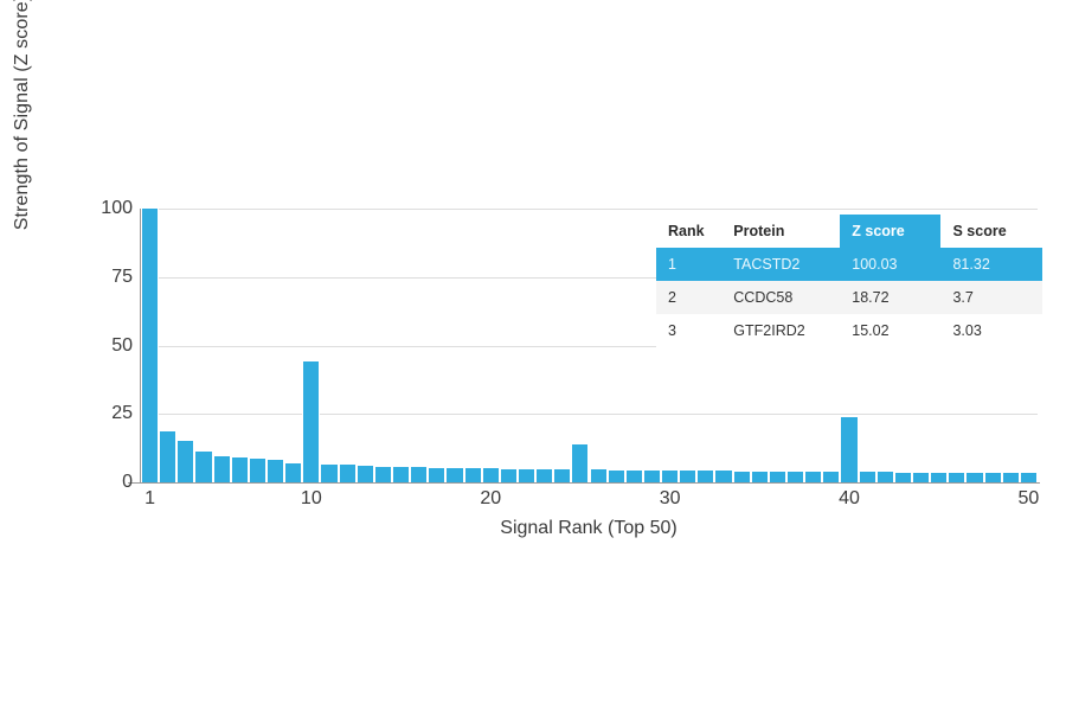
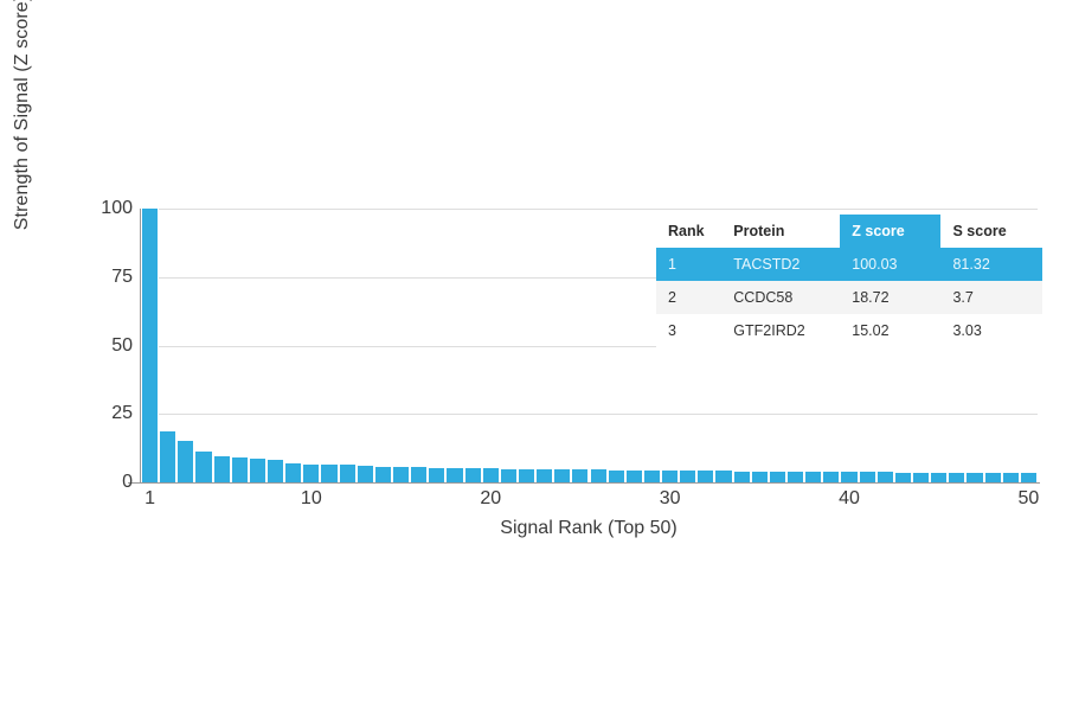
10: 44 -> 7
25: 14 -> 5
40: 24 -> 4
